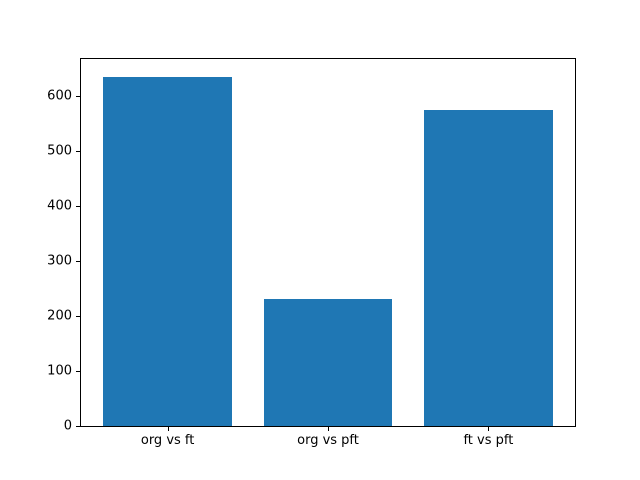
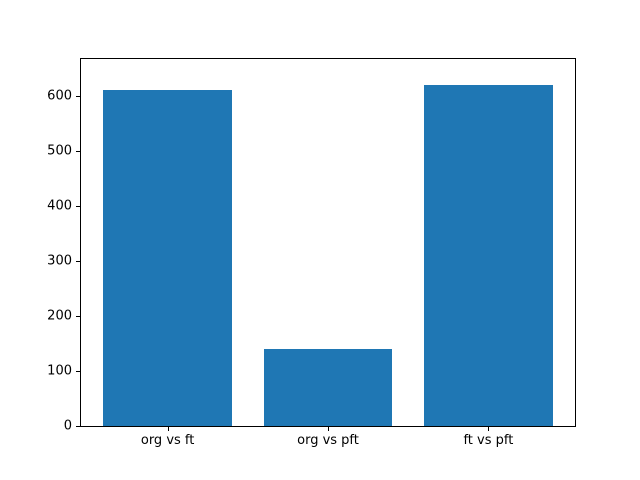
org vs ft: 640 -> 610
org vs pft: 230 -> 140
ft vs pft: 580 -> 620
